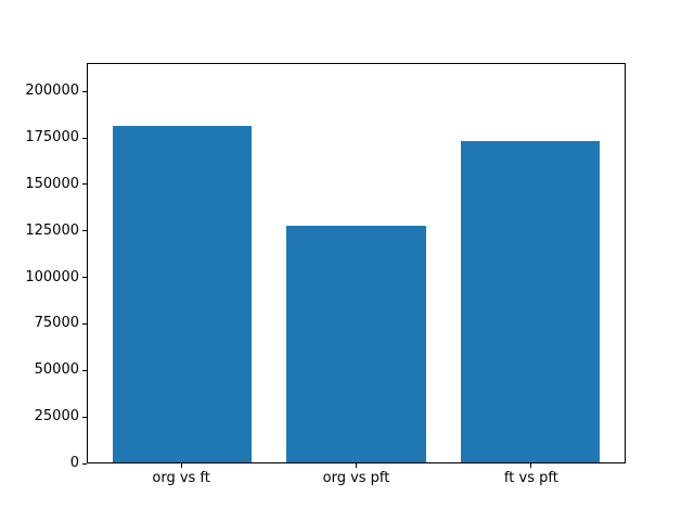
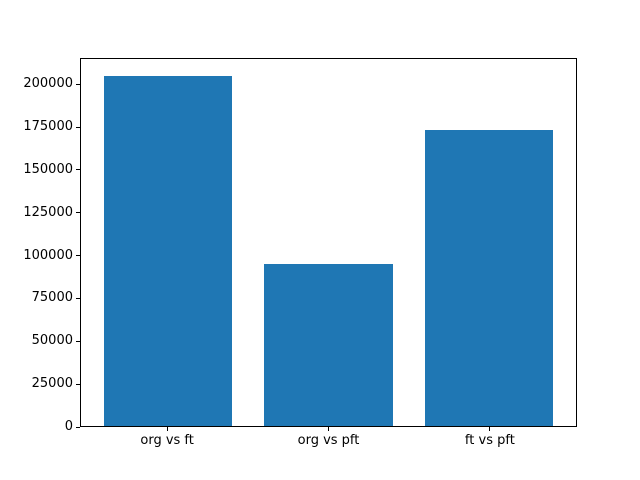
org vs ft: 182000 -> 205000
org vs pft: 128000 -> 95000
